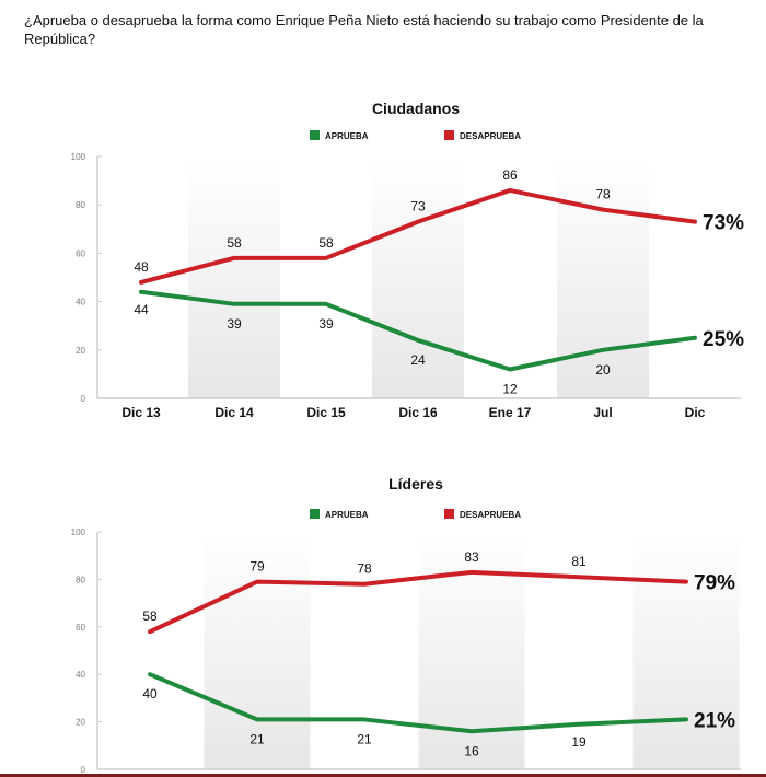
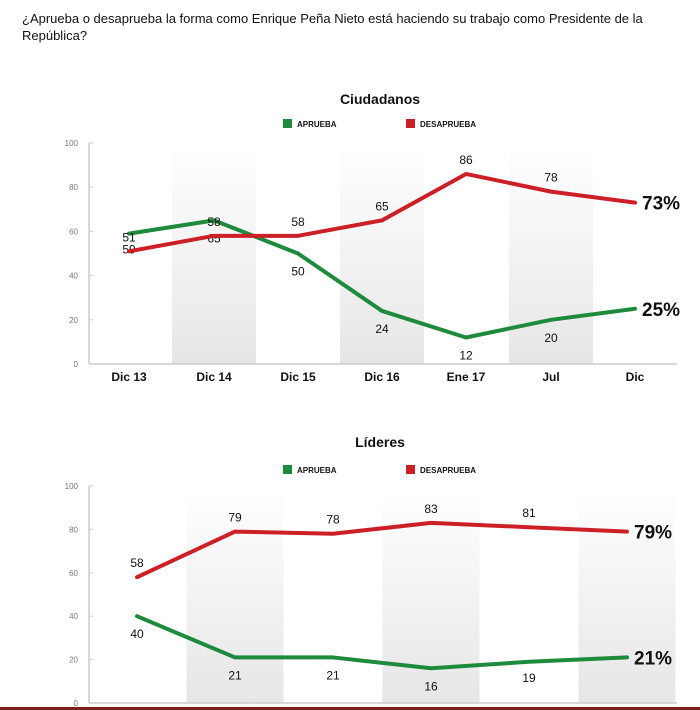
Ciudadanos/APRUEBA/Dic 13: 44 -> 59
Ciudadanos/DESAPRUEBA/Dic 13: 48 -> 51
Ciudadanos/APRUEBA/Dic 14: 39 -> 65
Ciudadanos/APRUEBA/Dic 15: 39 -> 50
Ciudadanos/DESAPRUEBA/Dic 16: 73 -> 65
